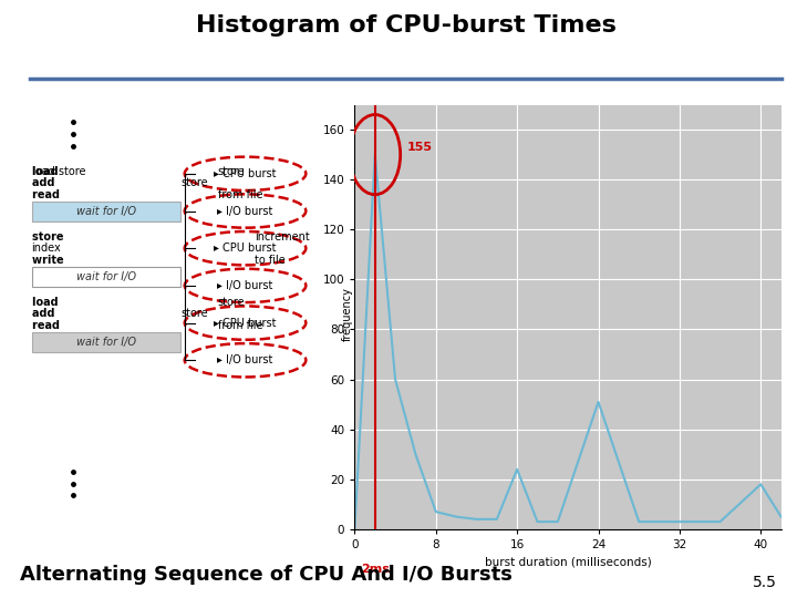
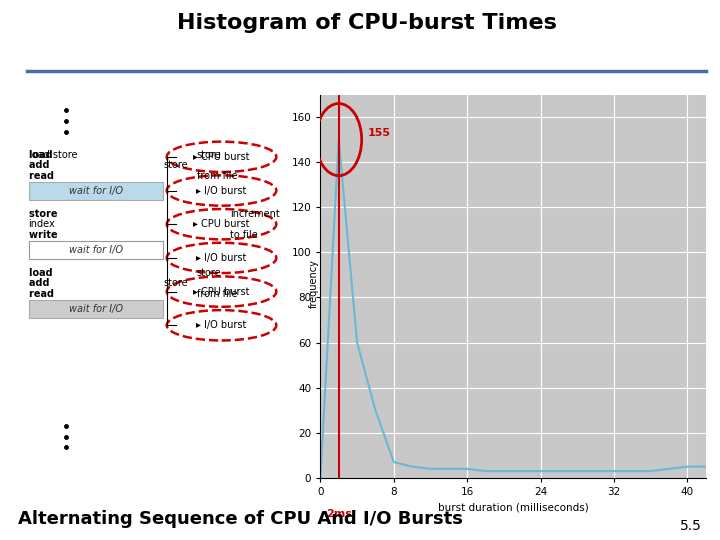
16: 24 -> 4
24: 51 -> 3
40: 18 -> 5
